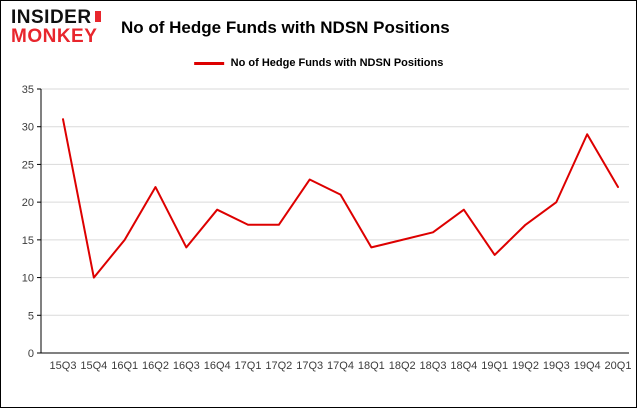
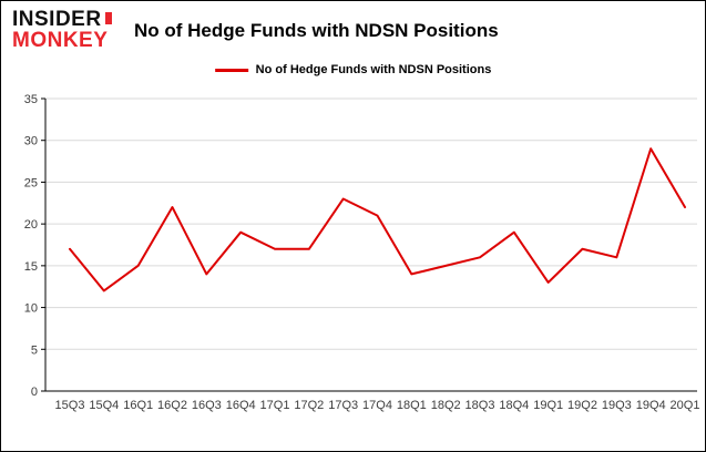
15Q3: 31 -> 17
15Q4: 10 -> 12
19Q3: 20 -> 16
